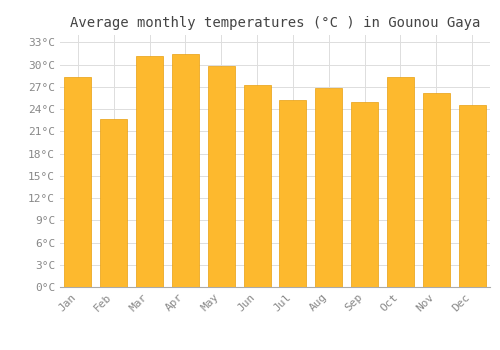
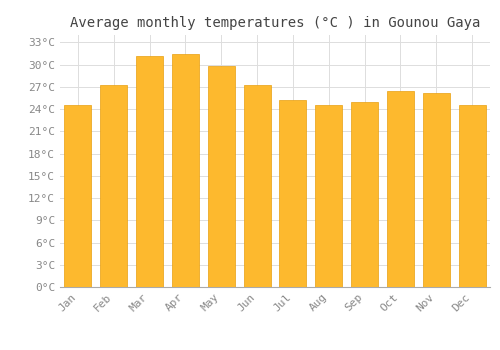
Jan: 28.4°C -> 24.5°C
Feb: 22.6°C -> 27.3°C
Aug: 26.8°C -> 24.5°C
Oct: 28.4°C -> 26.5°C
